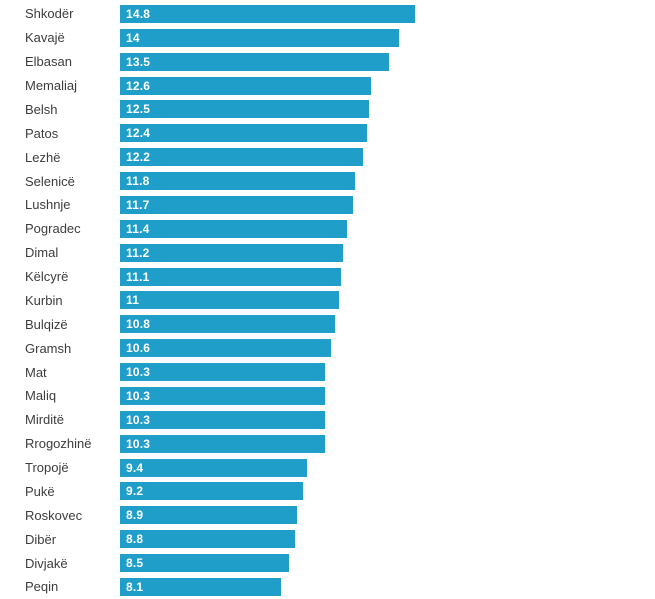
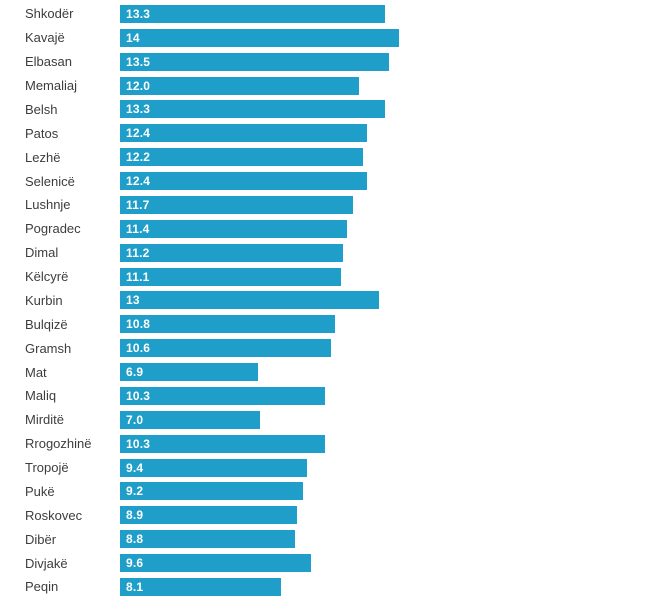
Shkodër: 14.8 -> 13.3
Memaliaj: 12.6 -> 12.0
Belsh: 12.5 -> 13.3
Selenicë: 11.8 -> 12.4
Kurbin: 11 -> 13
Mat: 10.3 -> 6.9
Mirditë: 10.3 -> 7.0
Divjakë: 8.5 -> 9.6
